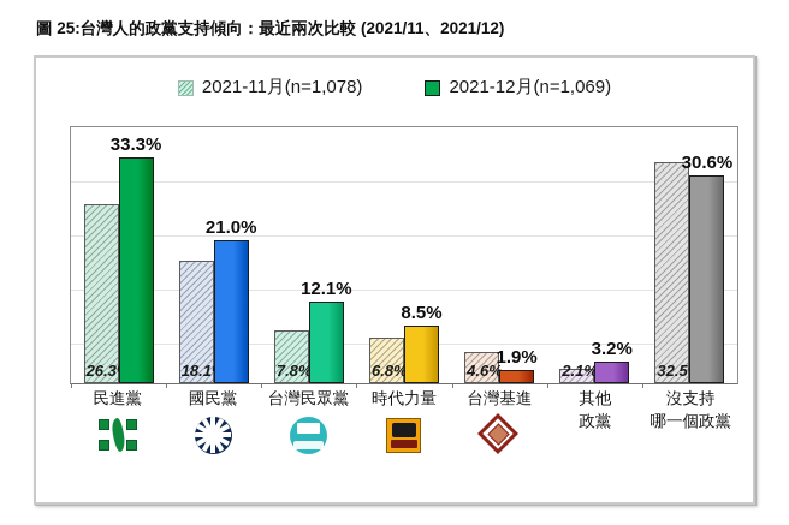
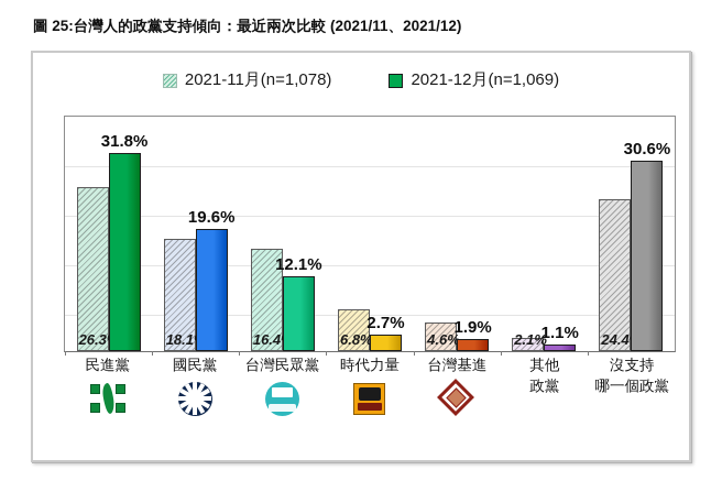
2021-12月(n=1,069)/民進黨: 33.3% -> 31.8%
2021-12月(n=1,069)/國民黨: 21.0% -> 19.6%
2021-11月(n=1,078)/台灣民眾黨: 7.8% -> 16.4%
2021-12月(n=1,069)/時代力量: 8.5% -> 2.7%
2021-12月(n=1,069)/其他政黨: 3.2% -> 1.1%
2021-11月(n=1,078)/沒支持哪一個政黨: 32.5% -> 24.4%
